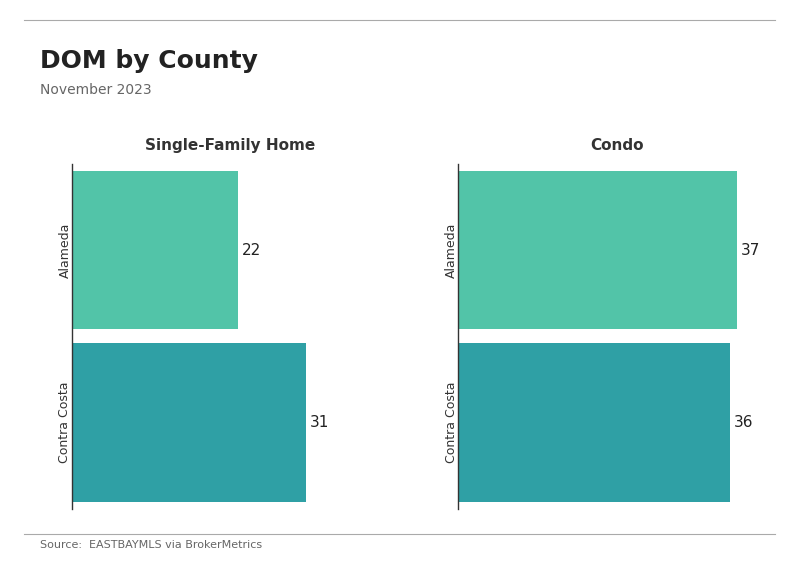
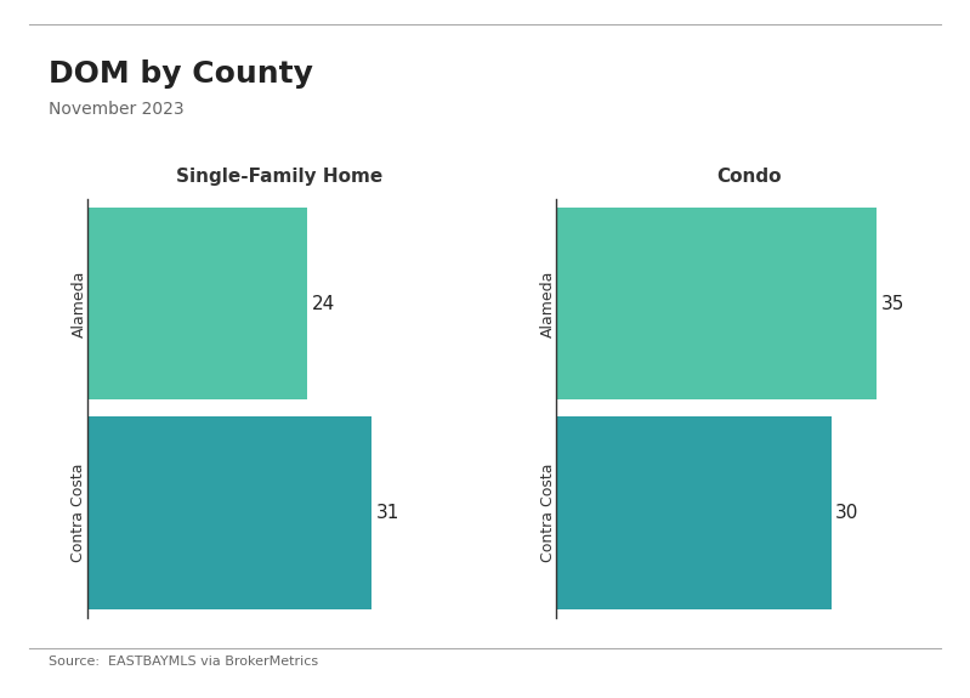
Single-Family Home/Alameda: 22 -> 24
Condo/Alameda: 37 -> 35
Condo/Contra Costa: 36 -> 30
